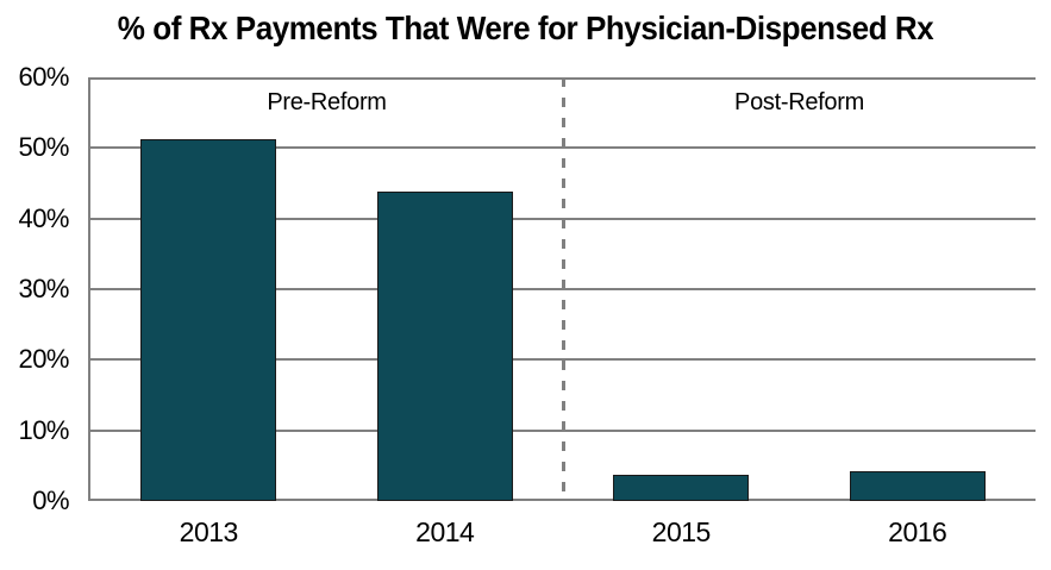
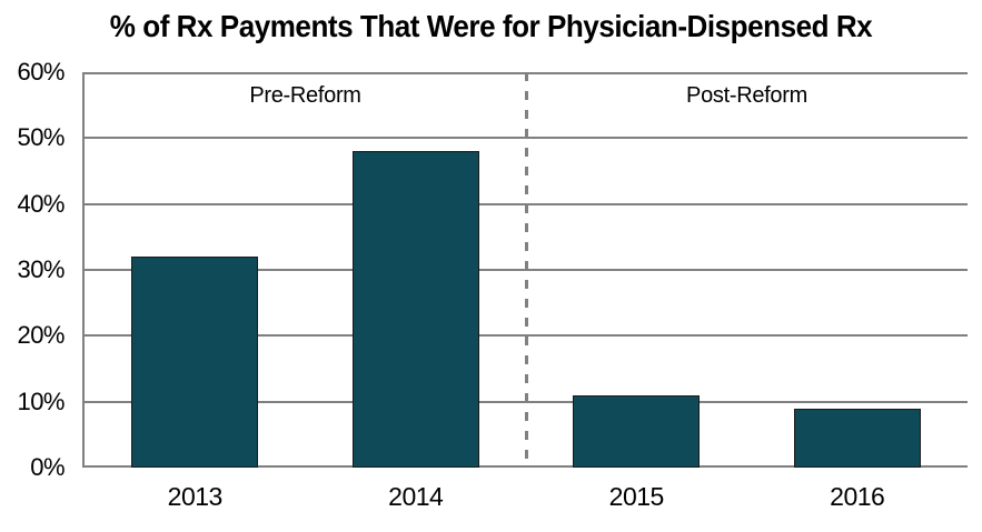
2013: 51% -> 32%
2014: 44% -> 48%
2015: 4% -> 11%
2016: 4% -> 9%
